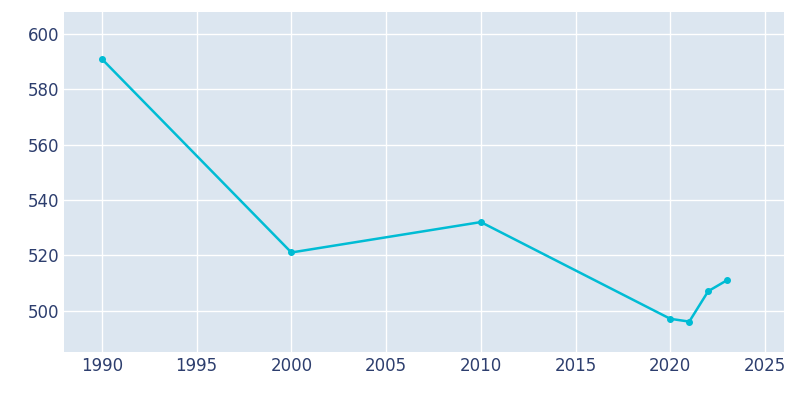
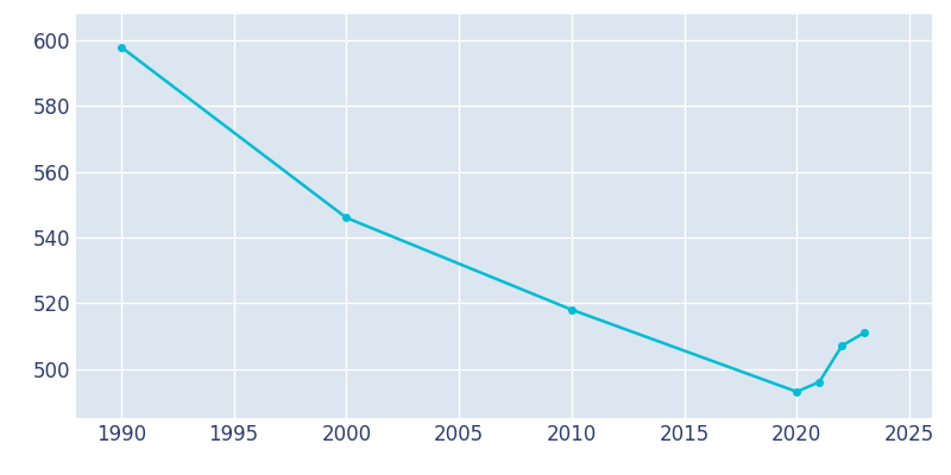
1990: 591 -> 598
2000: 521 -> 546
2010: 532 -> 518
2020: 497 -> 493
